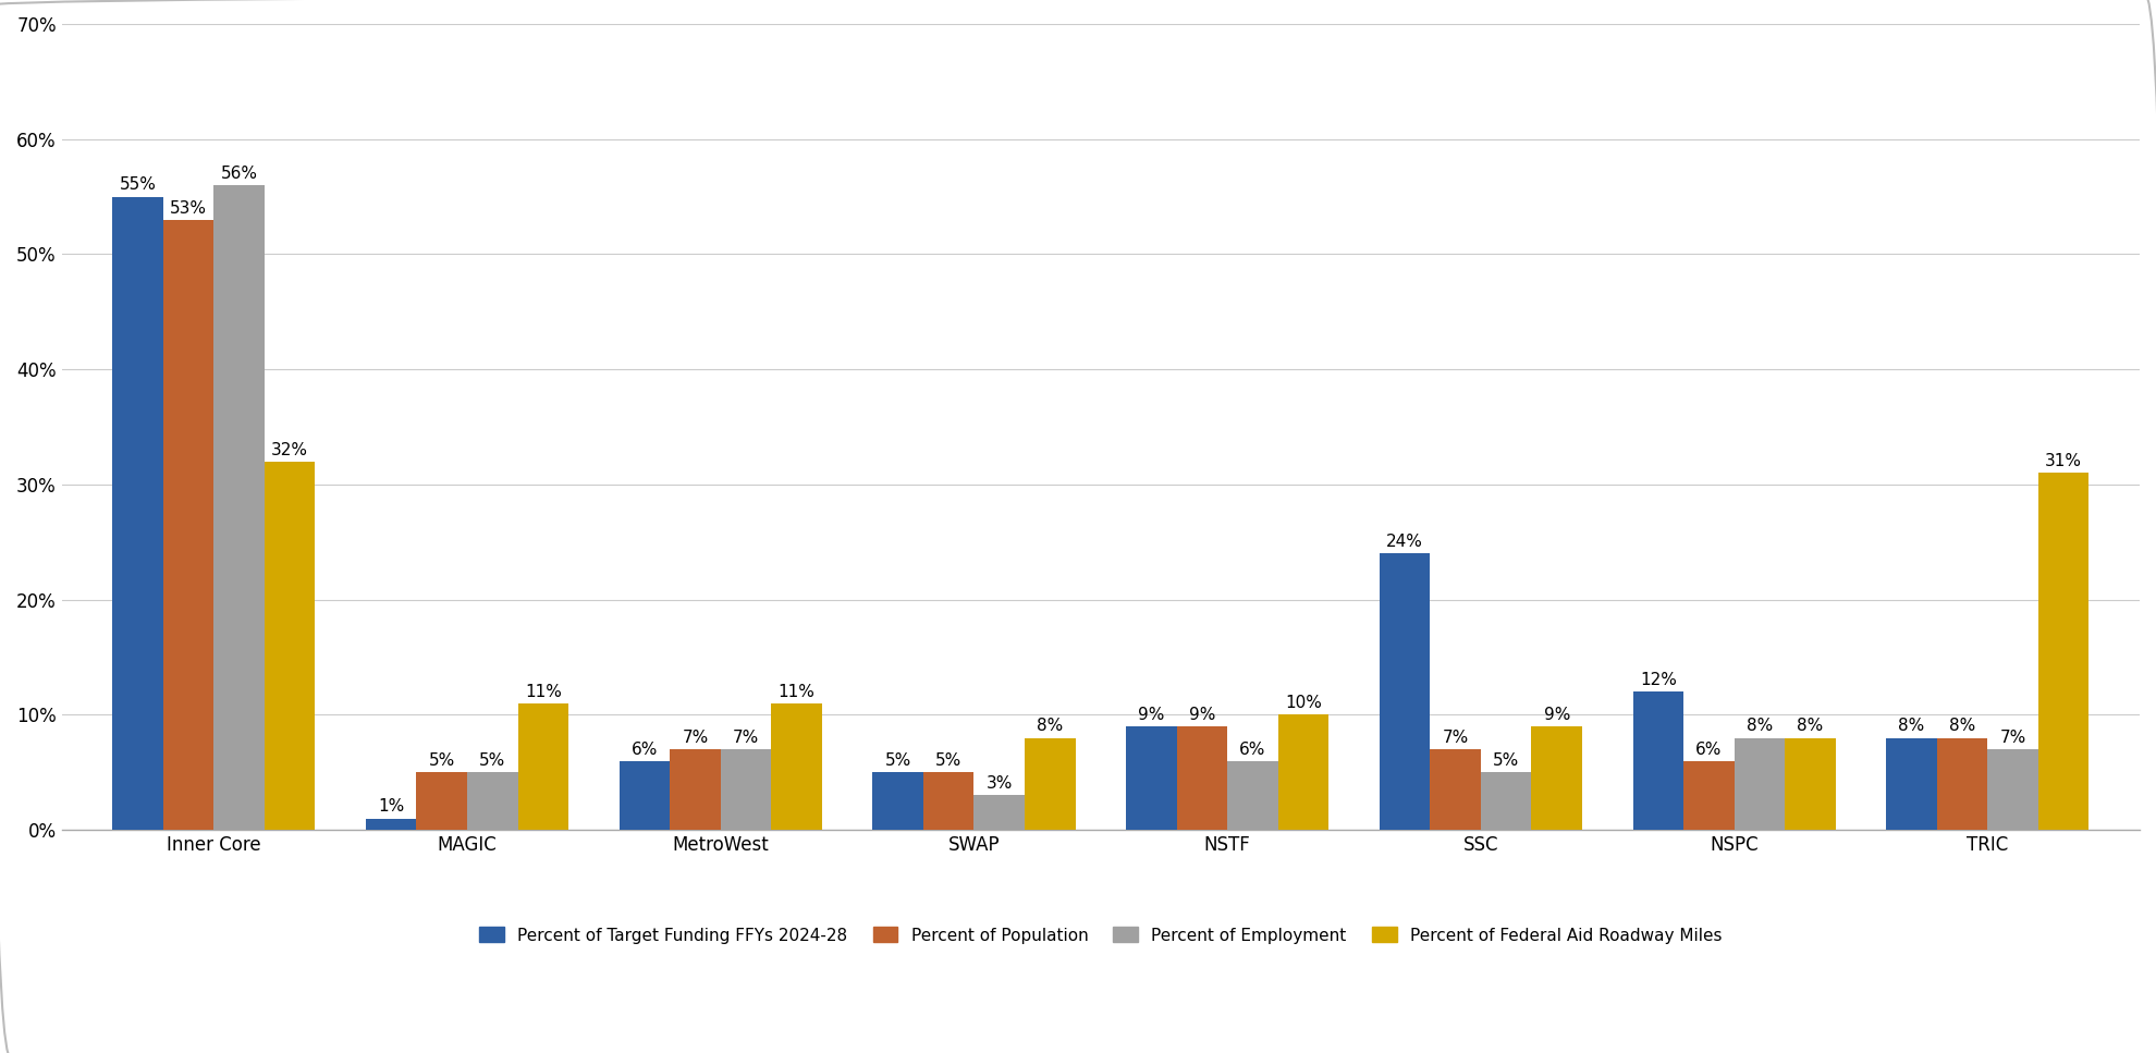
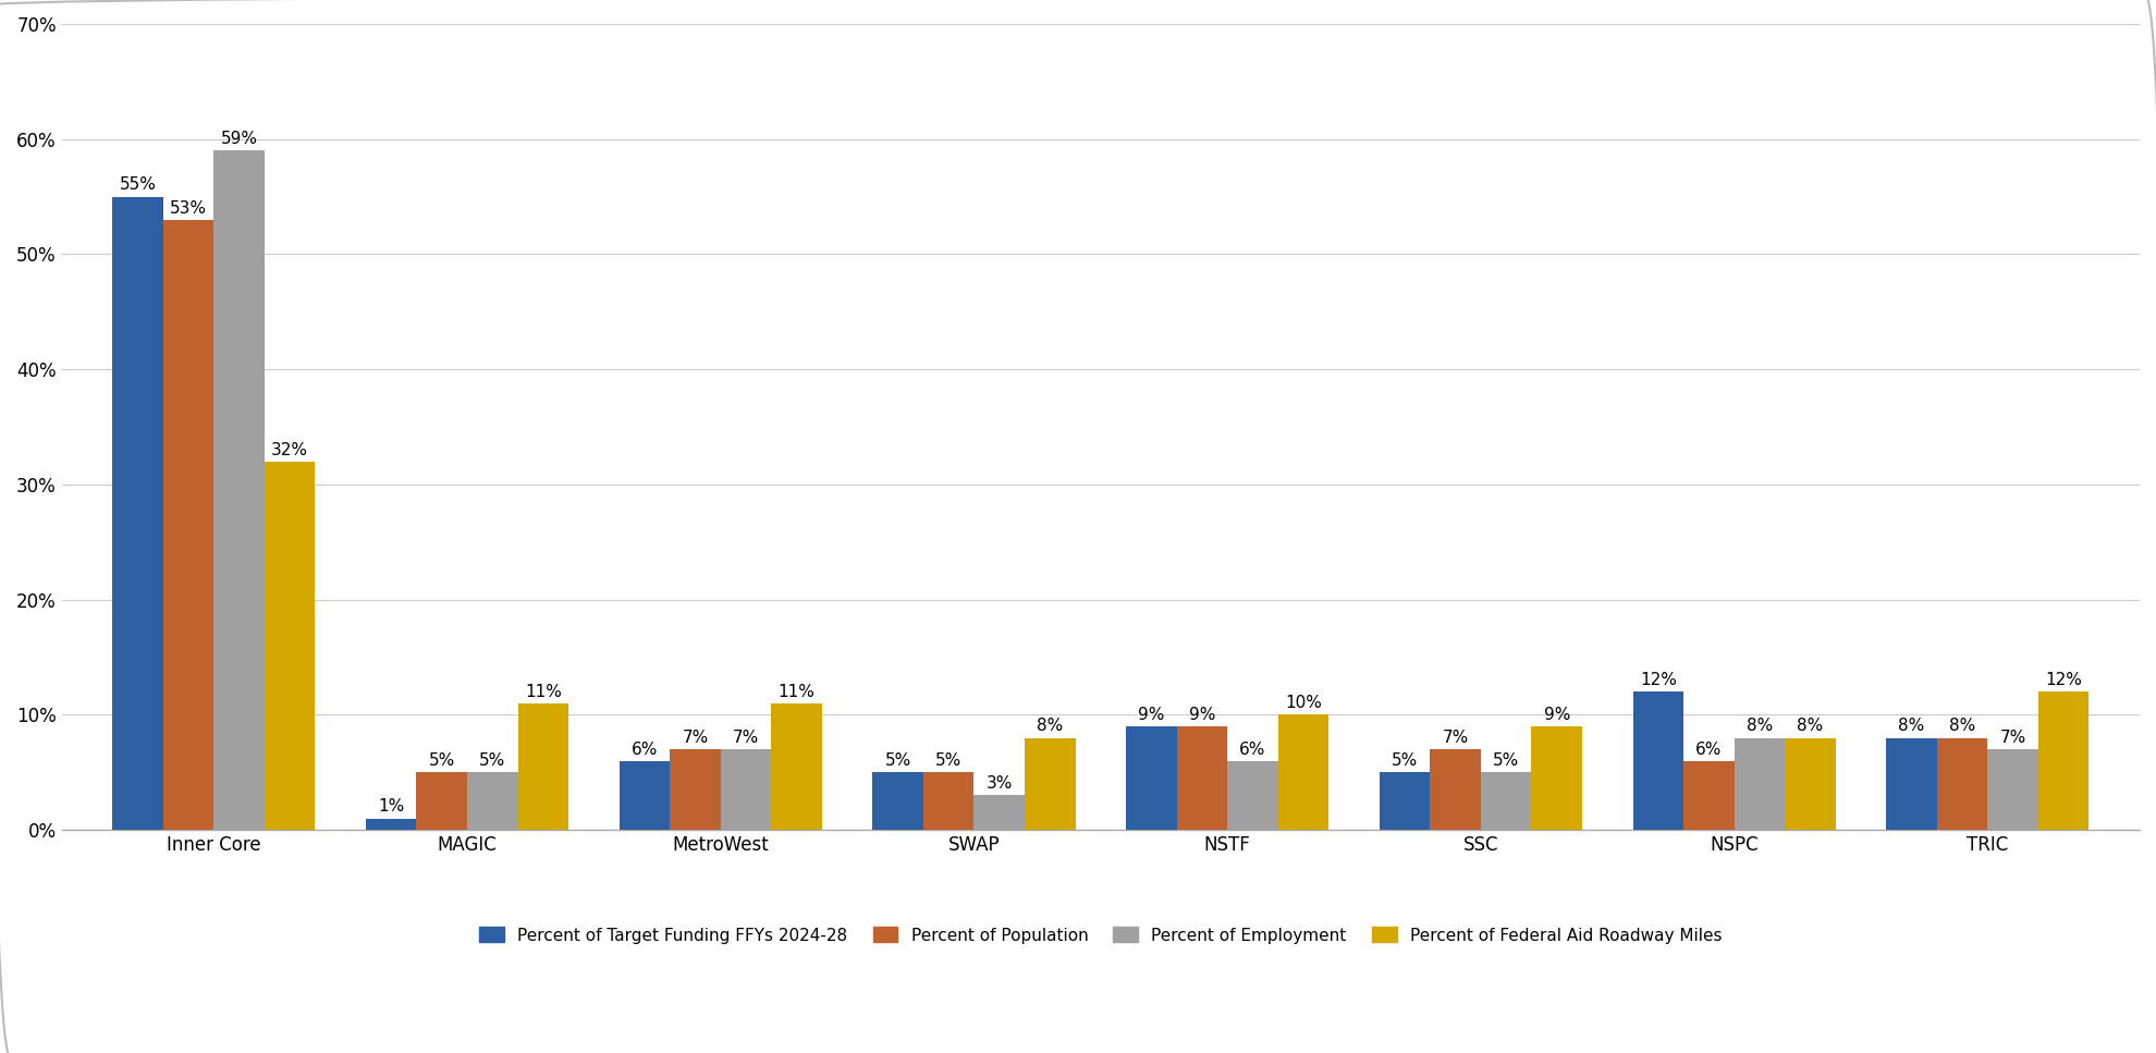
Percent of Employment/Inner Core: 56% -> 59%
Percent of Target Funding FFYs 2024-28/SSC: 24% -> 5%
Percent of Federal Aid Roadway Miles/TRIC: 31% -> 12%
